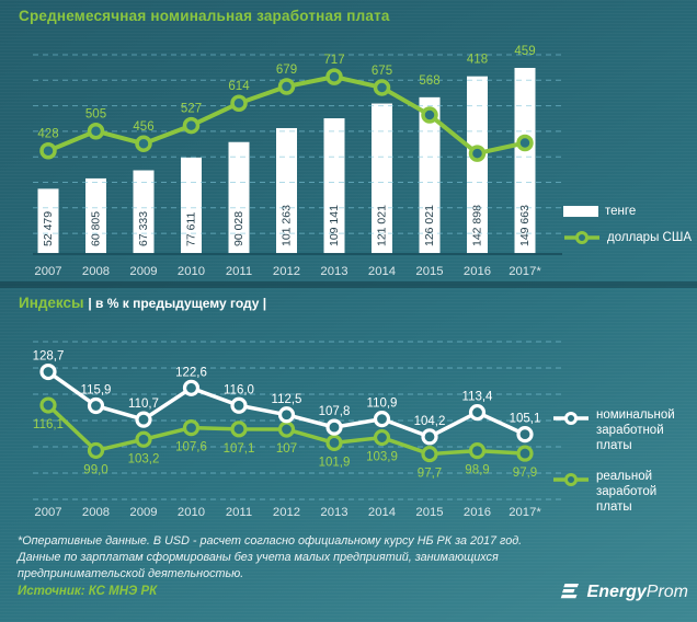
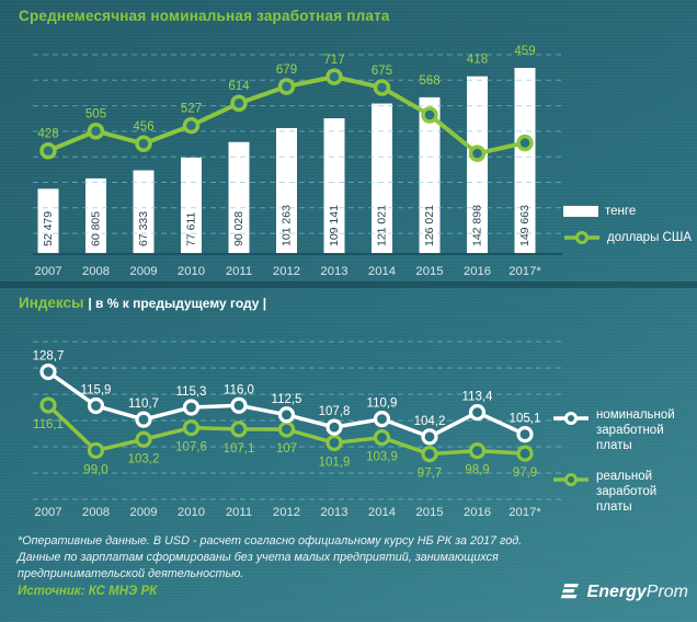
Индексы/номинальной заработной платы/2010: 122,6 -> 115,3
